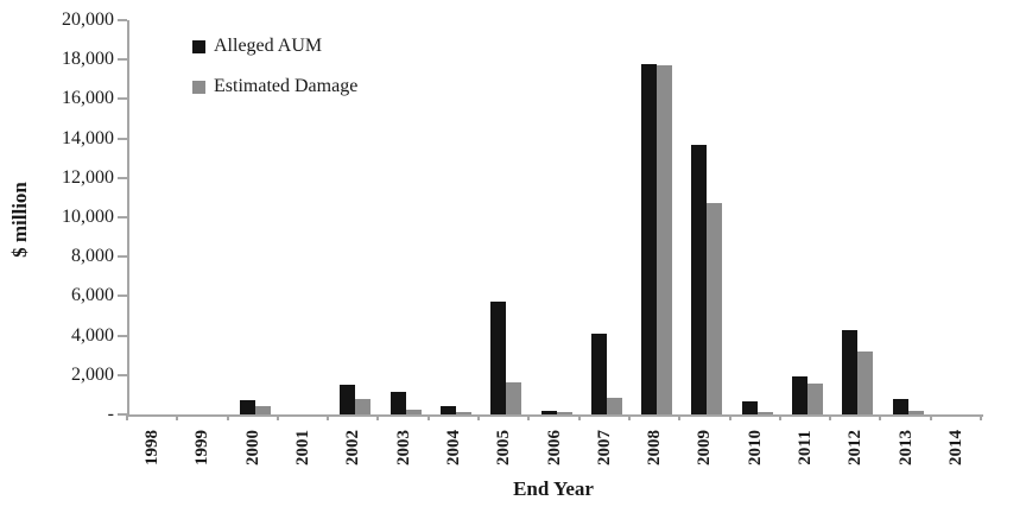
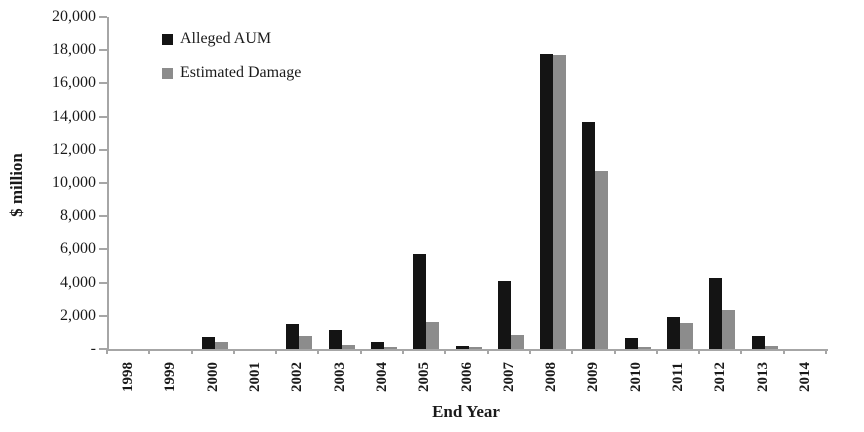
Estimated Damage/2012: 3200 -> 2400
